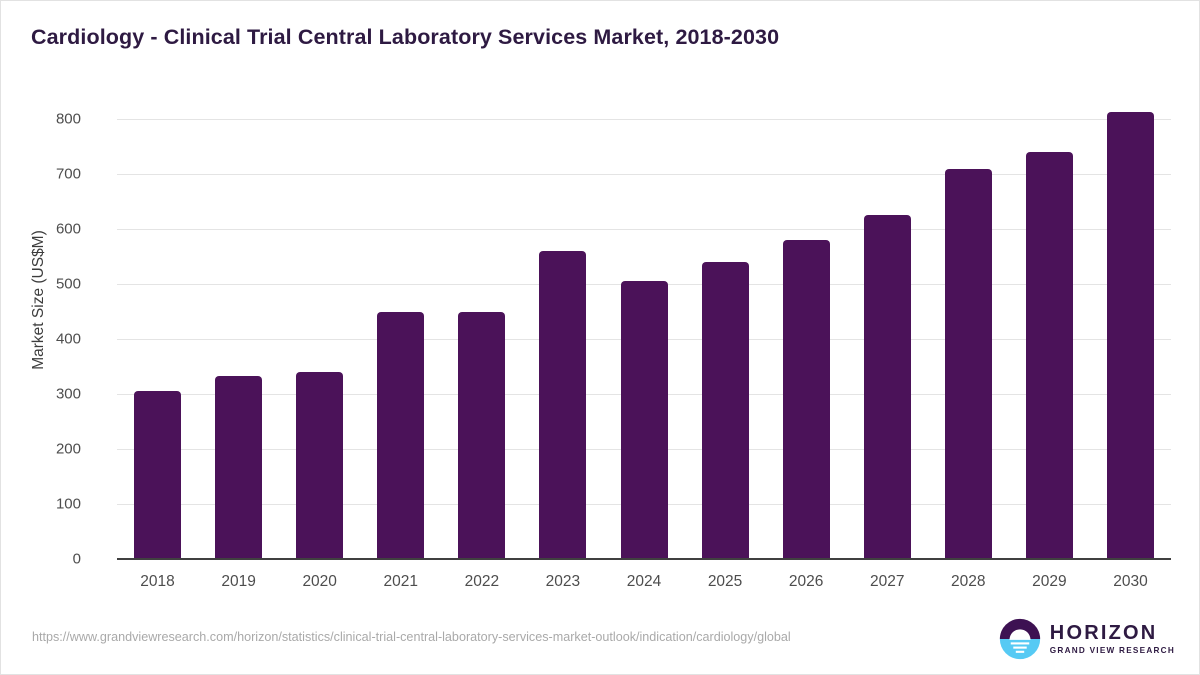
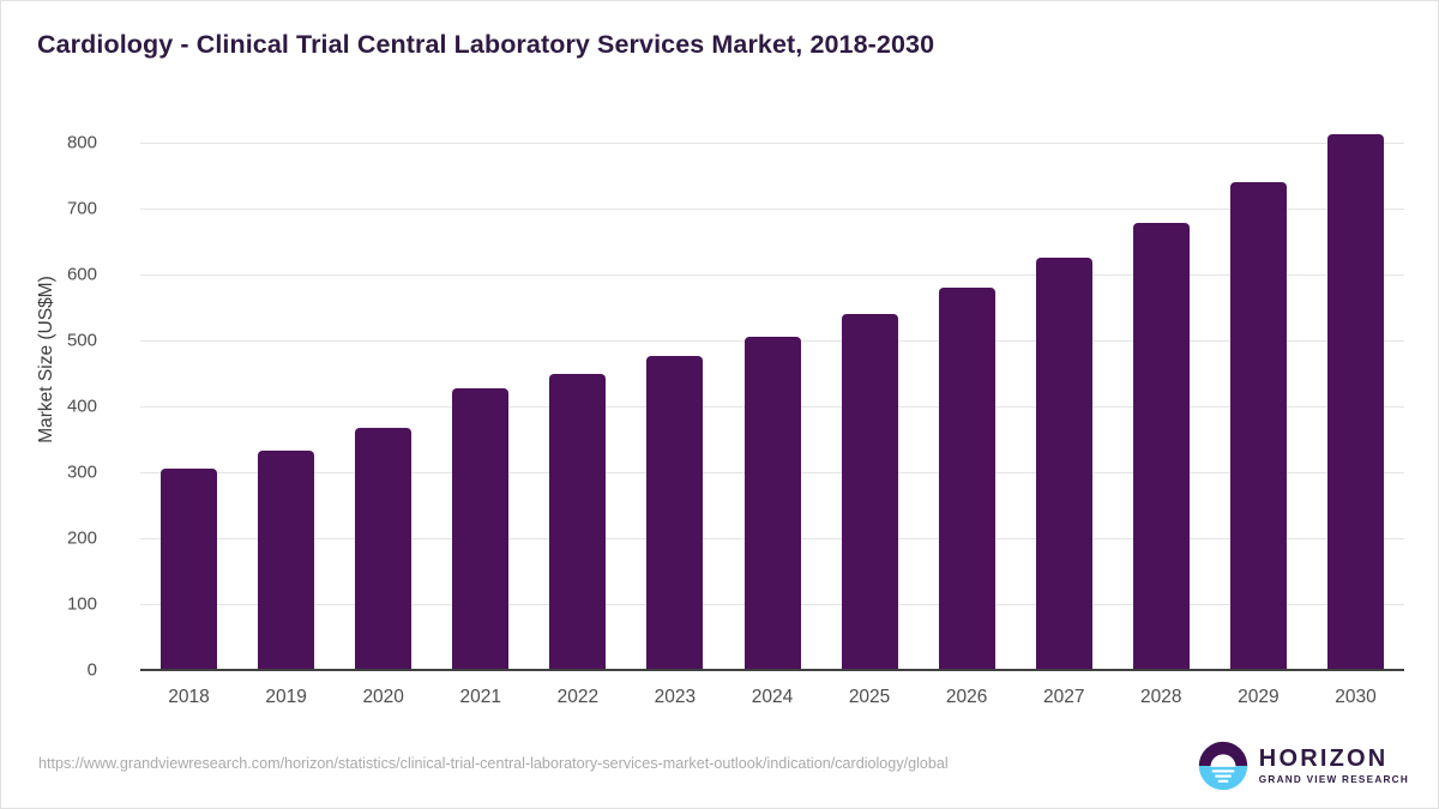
2020: 340 -> 370
2021: 450 -> 430
2023: 560 -> 480
2028: 710 -> 680
